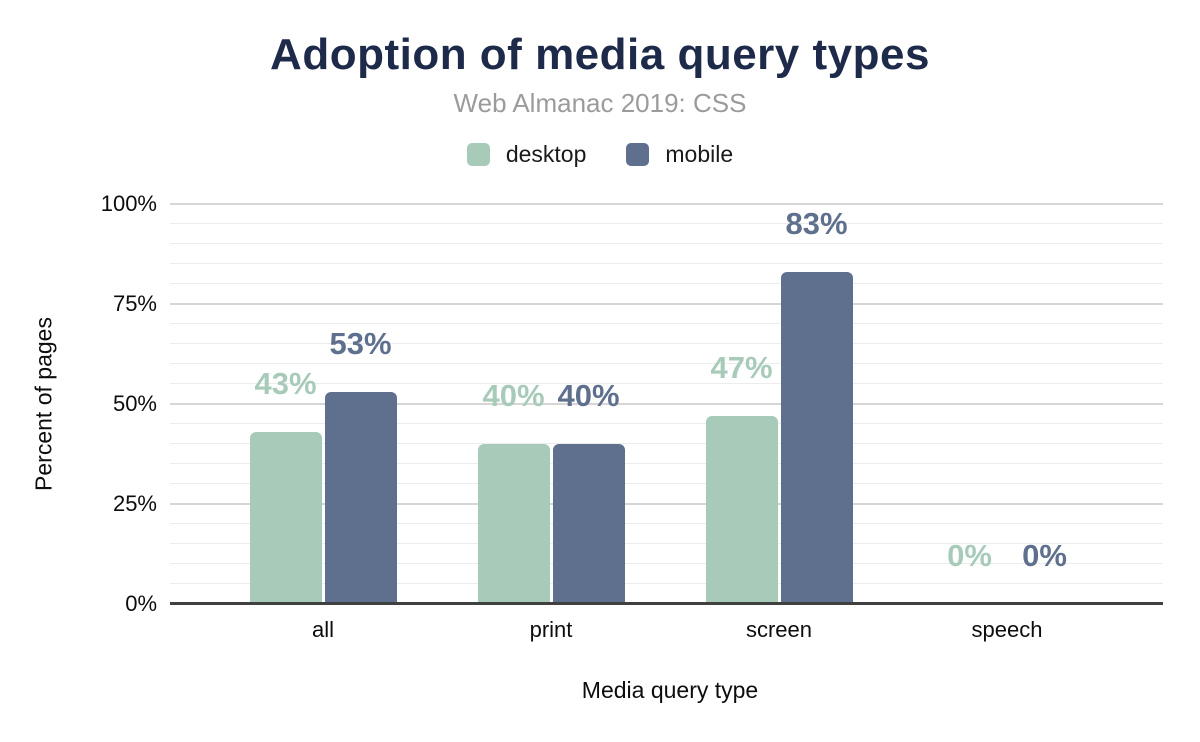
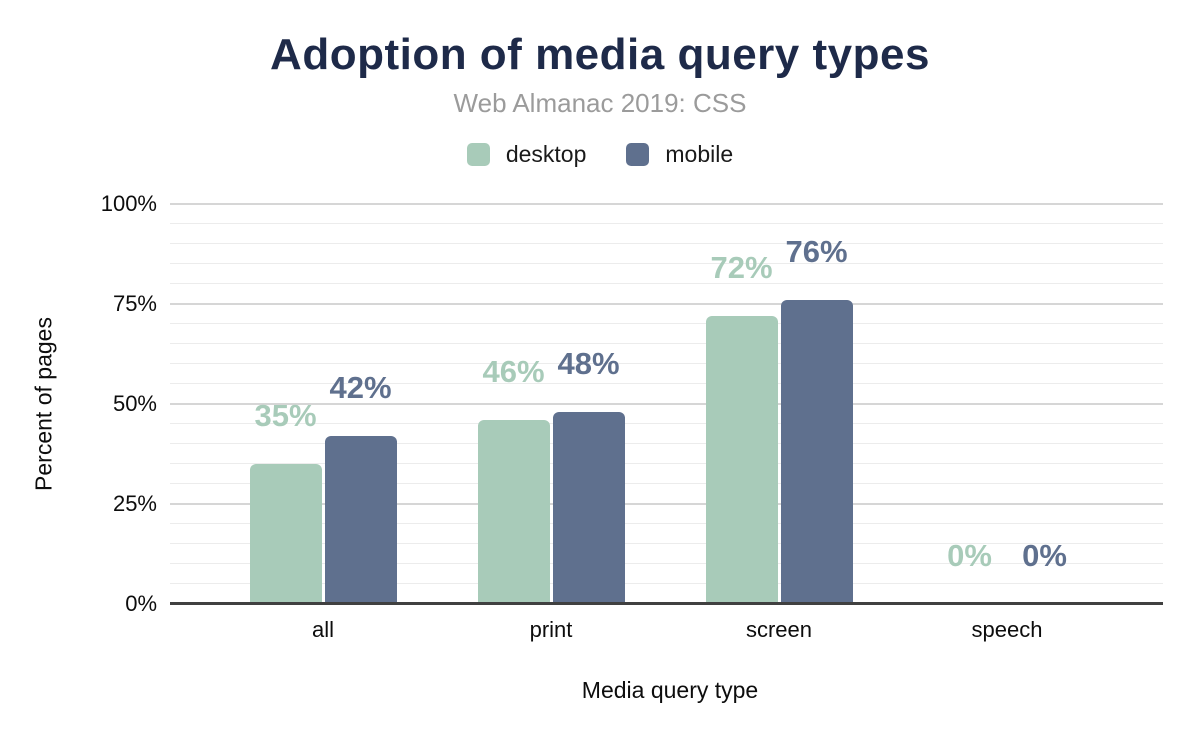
desktop/all: 43% -> 35%
mobile/all: 53% -> 42%
desktop/print: 40% -> 46%
mobile/print: 40% -> 48%
desktop/screen: 47% -> 72%
mobile/screen: 83% -> 76%
